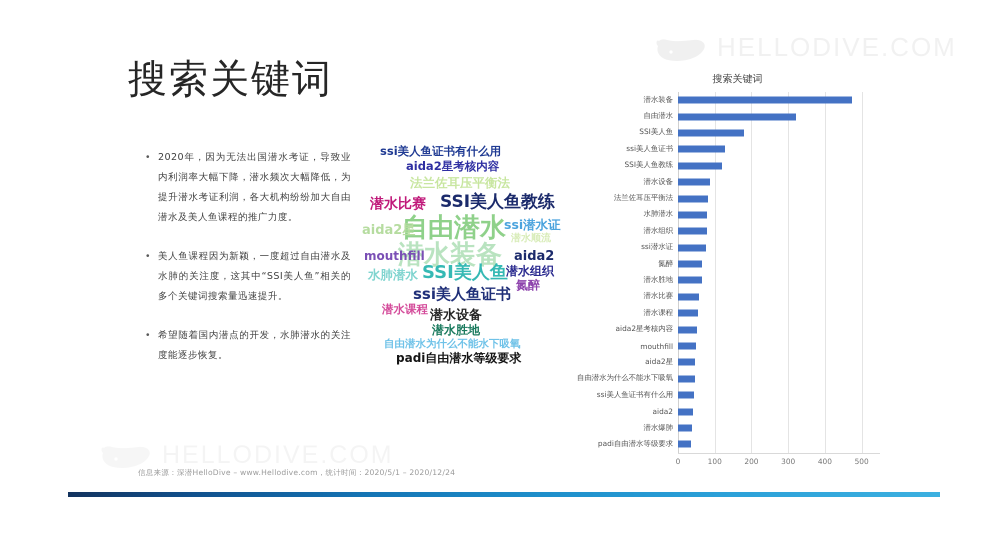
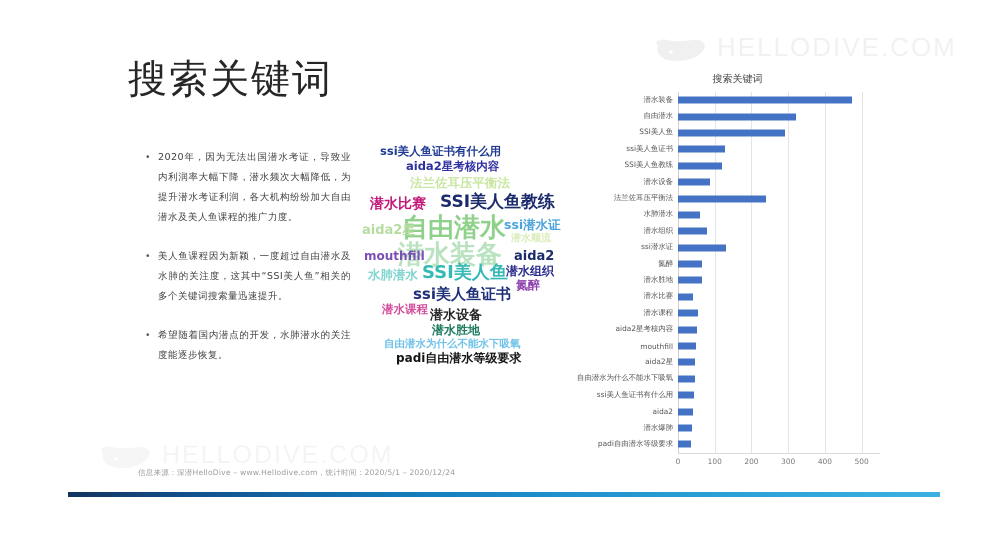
SSI美人鱼: 180 -> 290
法兰佐耳压平衡法: 80 -> 240
水肺潜水: 80 -> 60
ssi潜水证: 80 -> 130
潜水比赛: 60 -> 40
